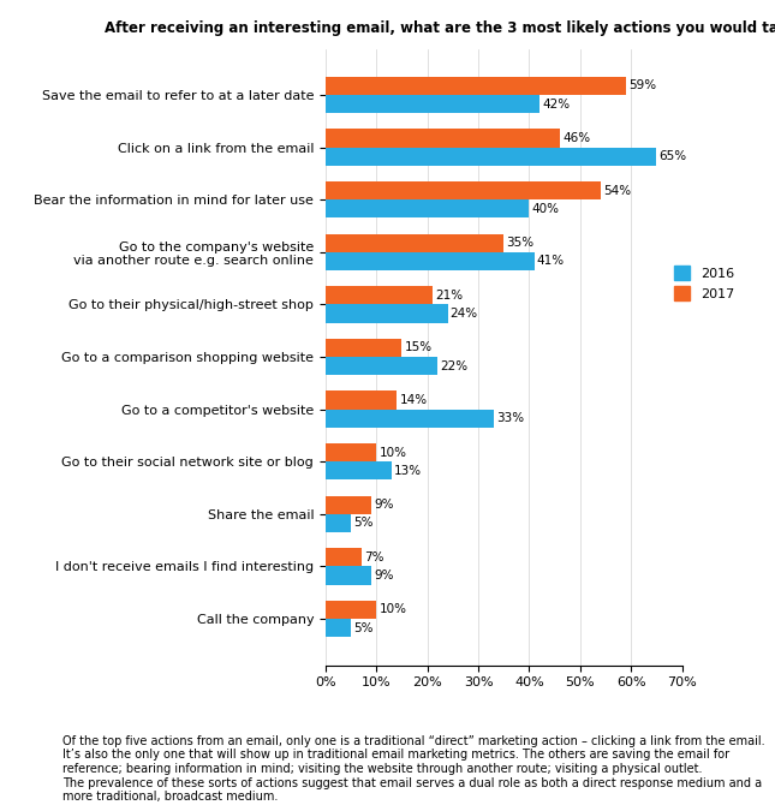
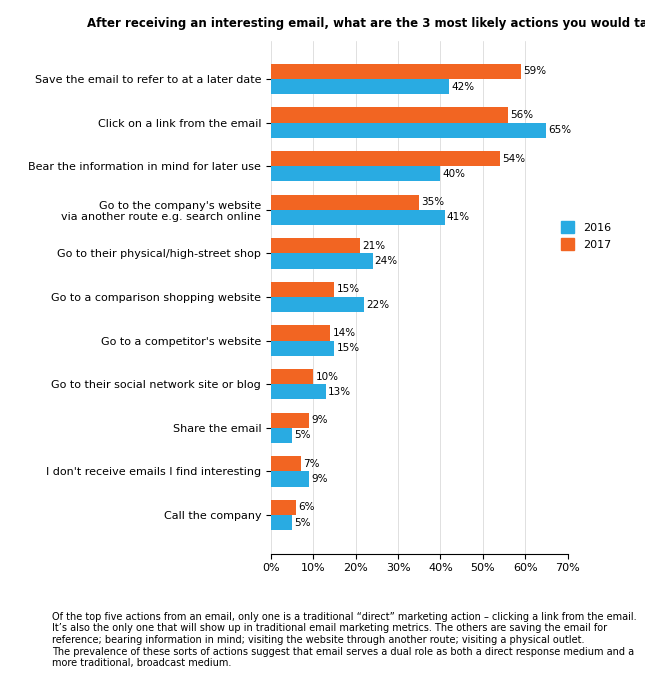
2017/Click on a link from the email: 46% -> 56%
2016/Go to a competitor's website: 33% -> 15%
2017/Call the company: 10% -> 6%
